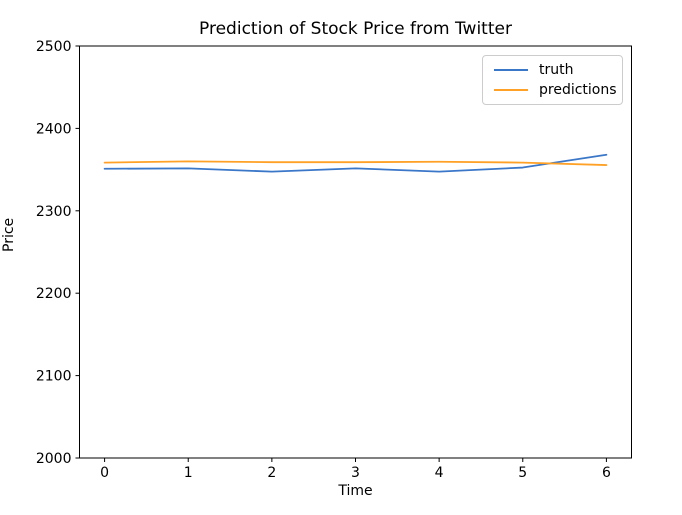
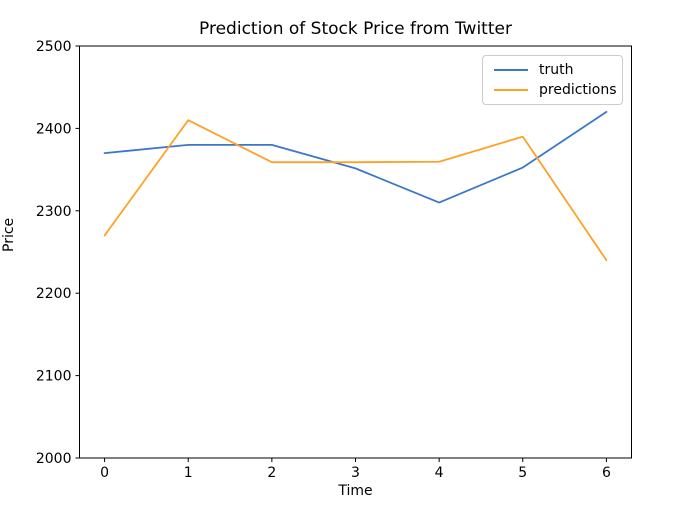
truth/0: 2350 -> 2370
predictions/0: 2360 -> 2270
truth/1: 2350 -> 2380
predictions/1: 2360 -> 2410
truth/2: 2350 -> 2380
truth/4: 2350 -> 2310
predictions/5: 2360 -> 2390
truth/6: 2370 -> 2420
predictions/6: 2360 -> 2240
